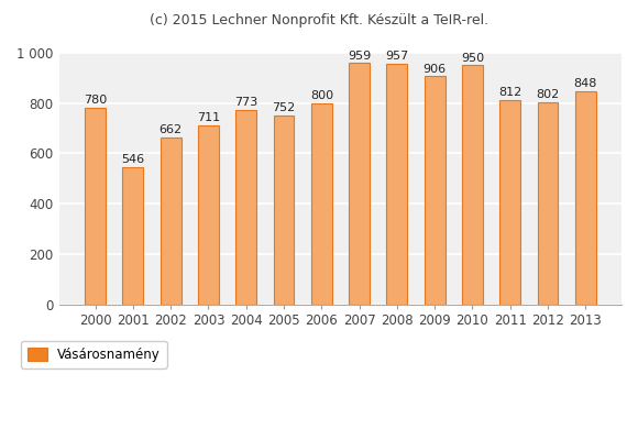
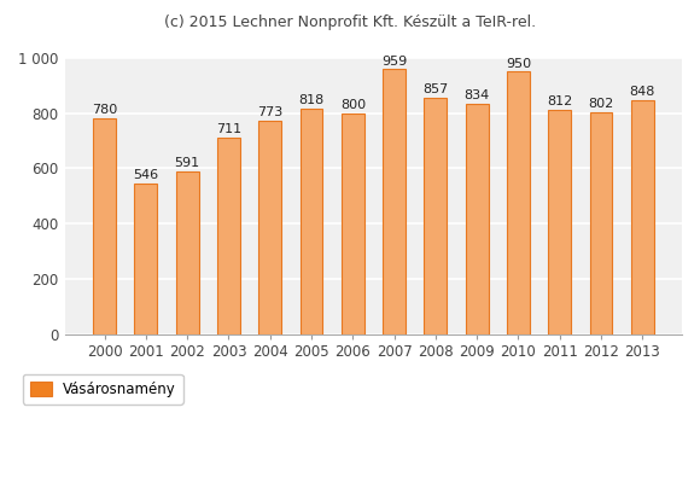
2002: 662 -> 591
2005: 752 -> 818
2008: 957 -> 857
2009: 906 -> 834
